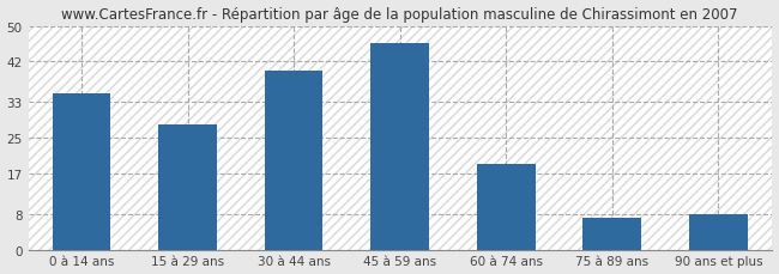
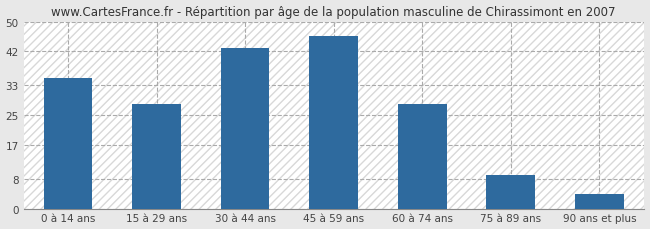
30 à 44 ans: 40 -> 43
60 à 74 ans: 19 -> 28
75 à 89 ans: 7 -> 9
90 ans et plus: 8 -> 4
